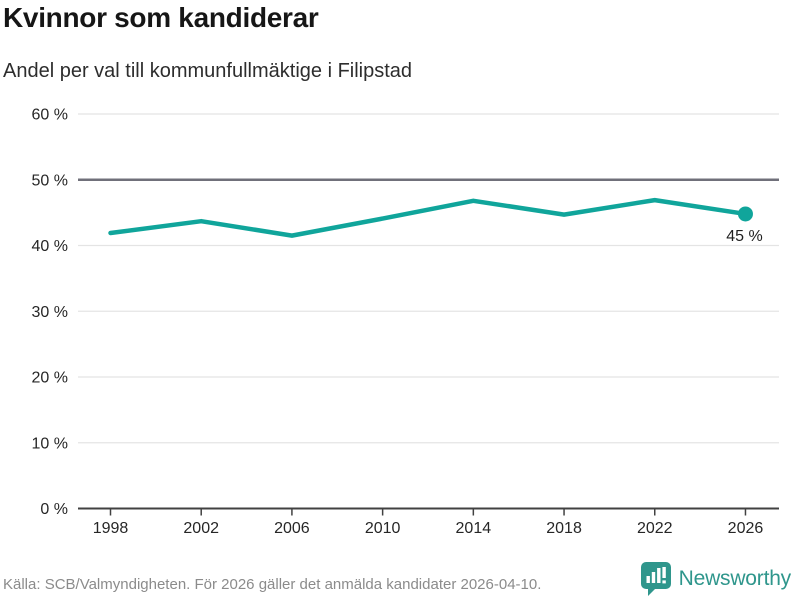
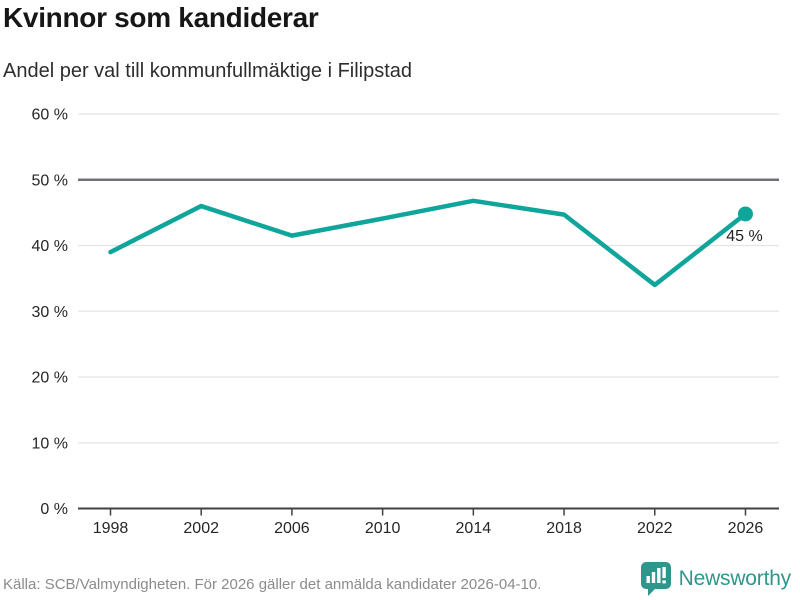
1998: 42% -> 39%
2002: 44% -> 46%
2022: 47% -> 34%
